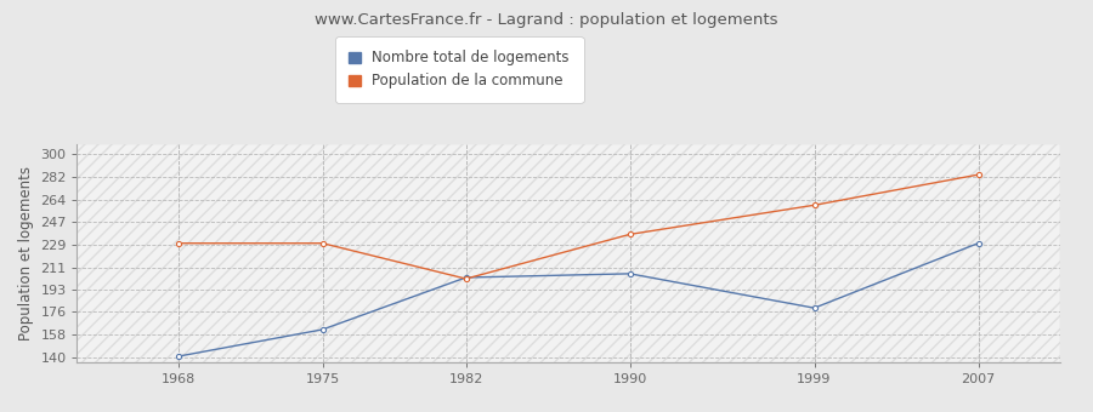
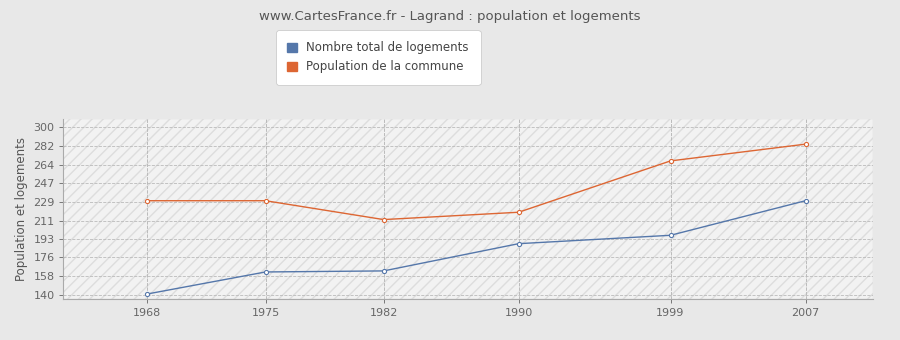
Nombre total de logements/1982: 203 -> 163
Population de la commune/1982: 202 -> 212
Nombre total de logements/1990: 206 -> 189
Population de la commune/1990: 237 -> 219
Nombre total de logements/1999: 179 -> 197
Population de la commune/1999: 260 -> 268
